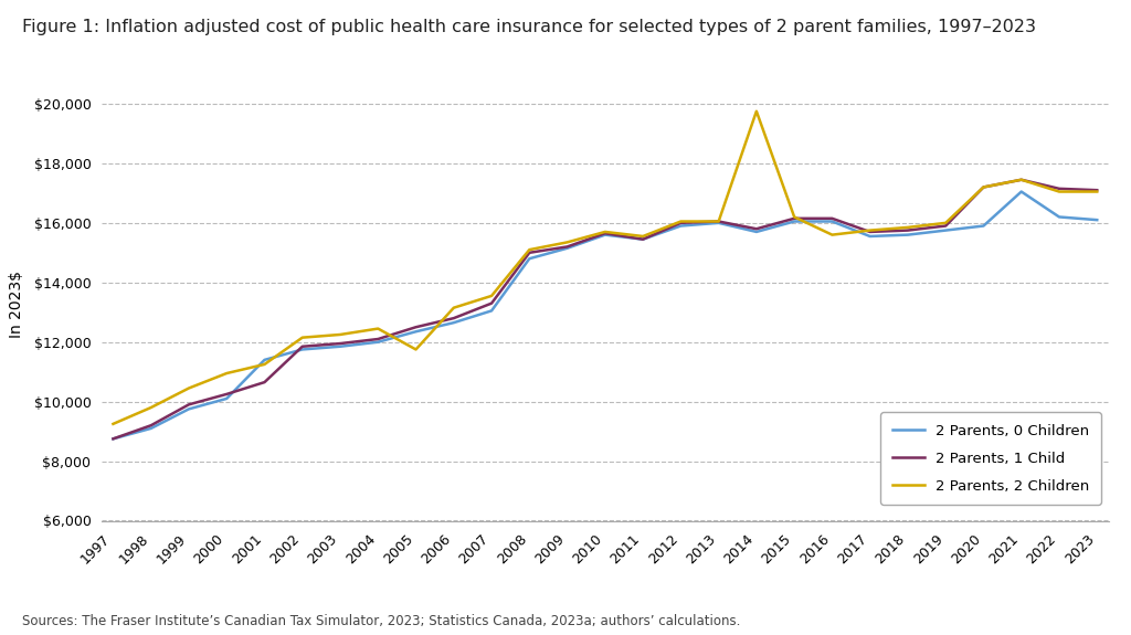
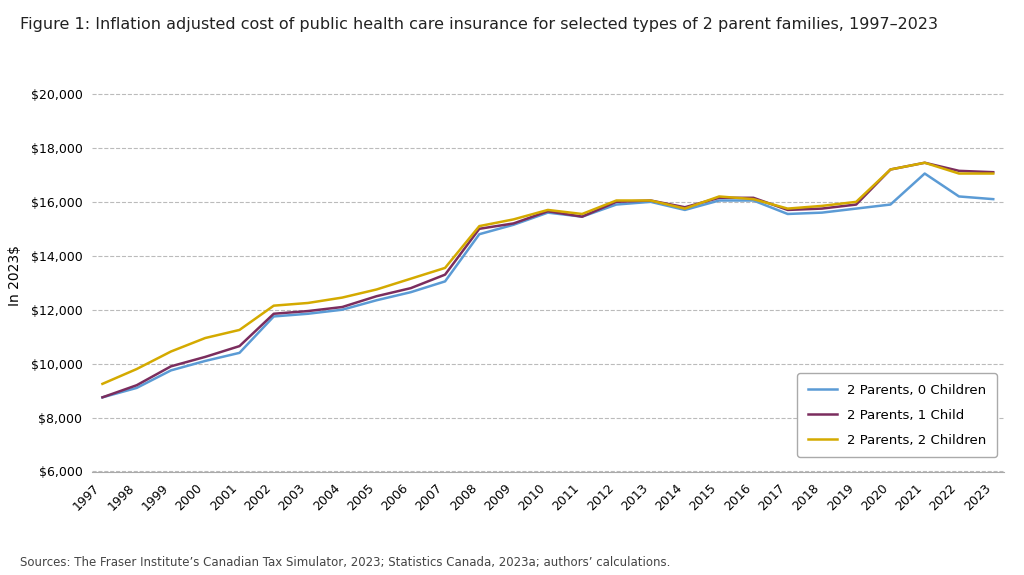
2 Parents, 0 Children/2001: $11,400 -> $10,400
2 Parents, 2 Children/2005: $11,750 -> $12,750
2 Parents, 2 Children/2014: $19,750 -> $15,750
2 Parents, 2 Children/2016: $15,600 -> $16,100
